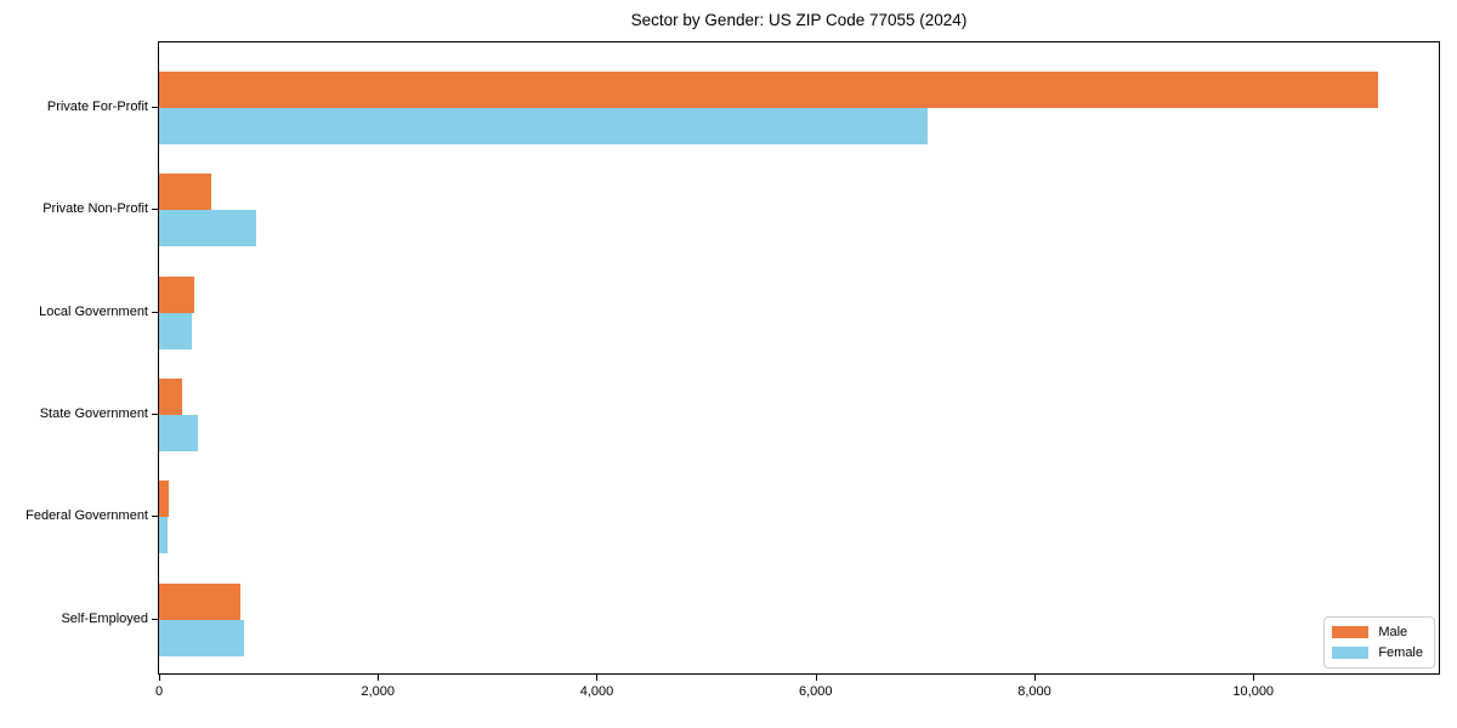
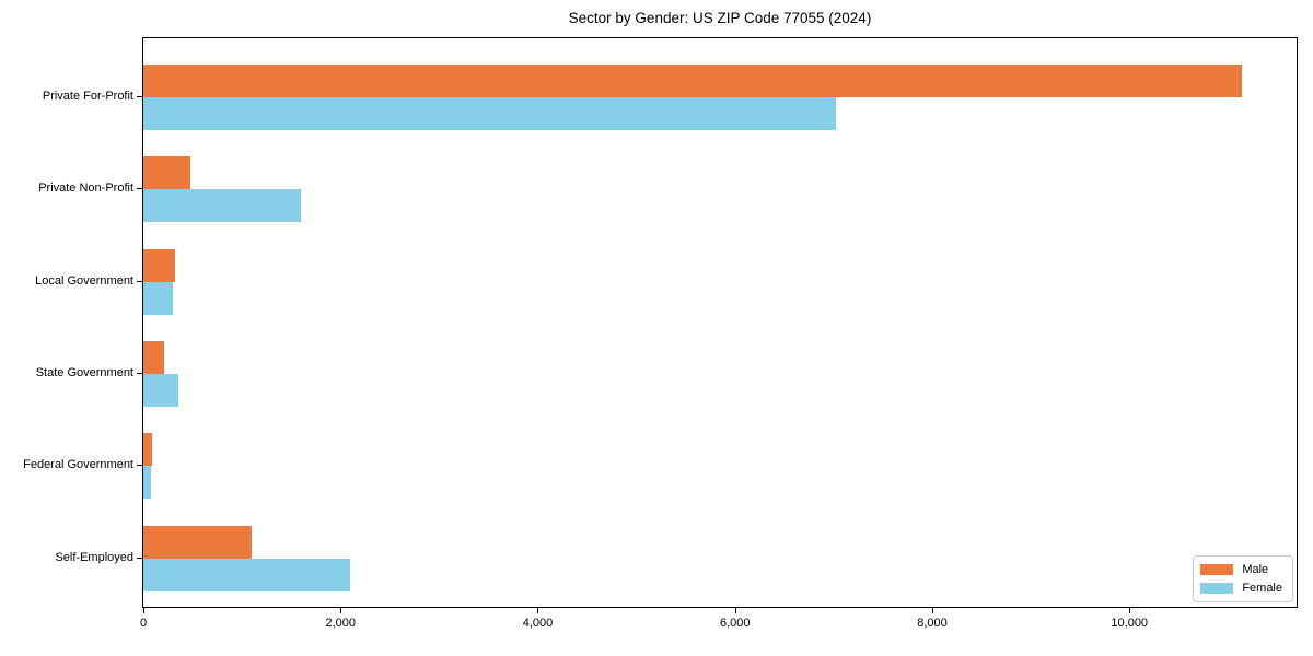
Female/Private Non-Profit: 900 -> 1600
Male/Self-Employed: 700 -> 1100
Female/Self-Employed: 800 -> 2100
